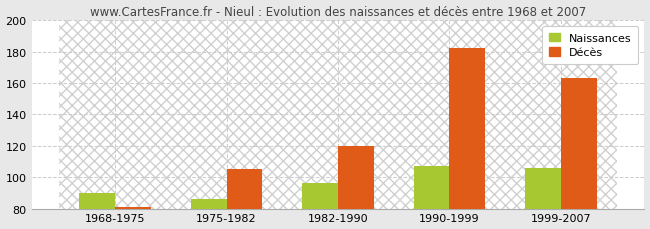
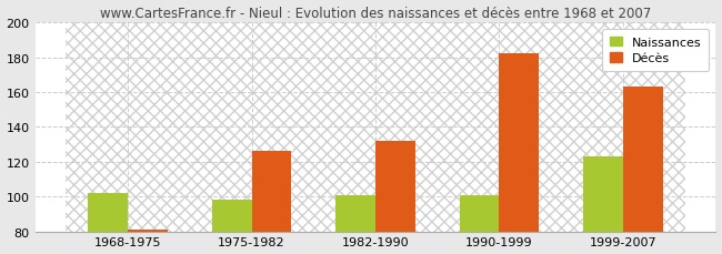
Naissances/1968-1975: 90 -> 102
Naissances/1975-1982: 86 -> 98
Décès/1975-1982: 105 -> 126
Naissances/1982-1990: 96 -> 101
Décès/1982-1990: 120 -> 132
Naissances/1990-1999: 107 -> 101
Naissances/1999-2007: 106 -> 123
